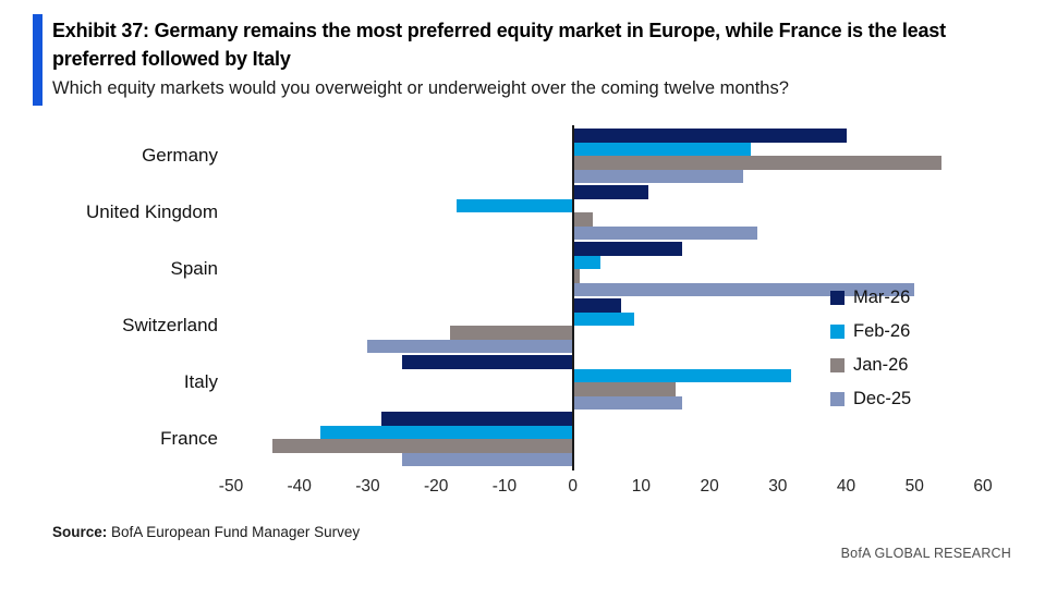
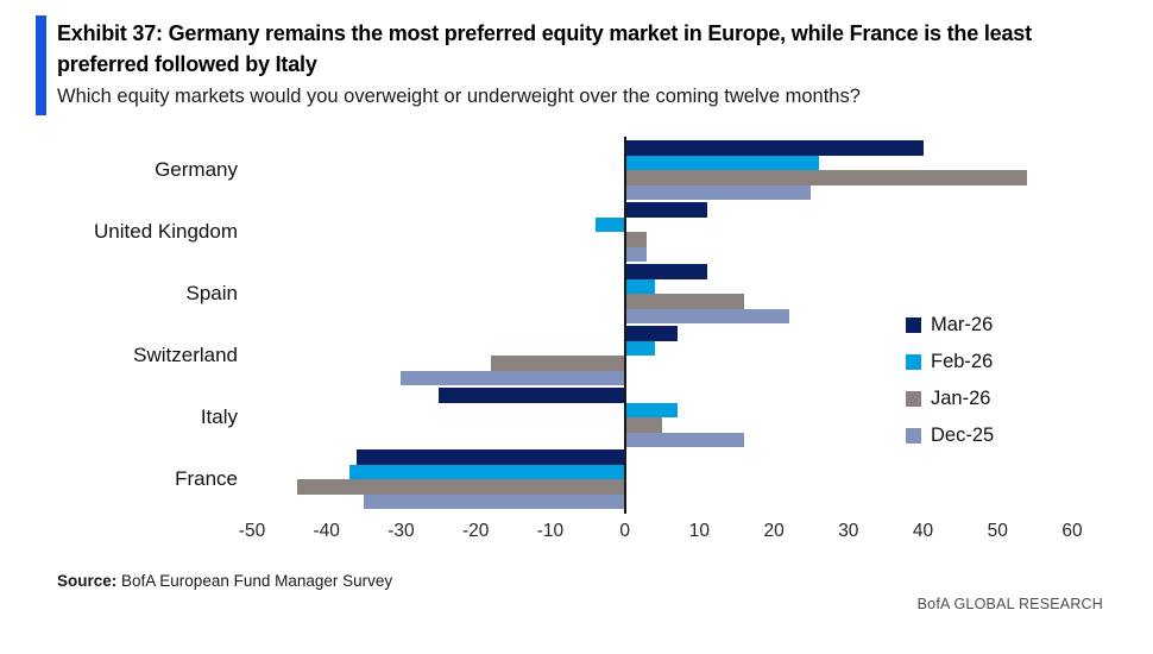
Feb-26/United Kingdom: -17 -> -4
Dec-25/United Kingdom: 27 -> 3
Mar-26/Spain: 16 -> 11
Jan-26/Spain: 1 -> 16
Dec-25/Spain: 50 -> 22
Feb-26/Switzerland: 9 -> 4
Feb-26/Italy: 32 -> 7
Jan-26/Italy: 15 -> 5
Mar-26/France: -28 -> -36
Dec-25/France: -25 -> -35
